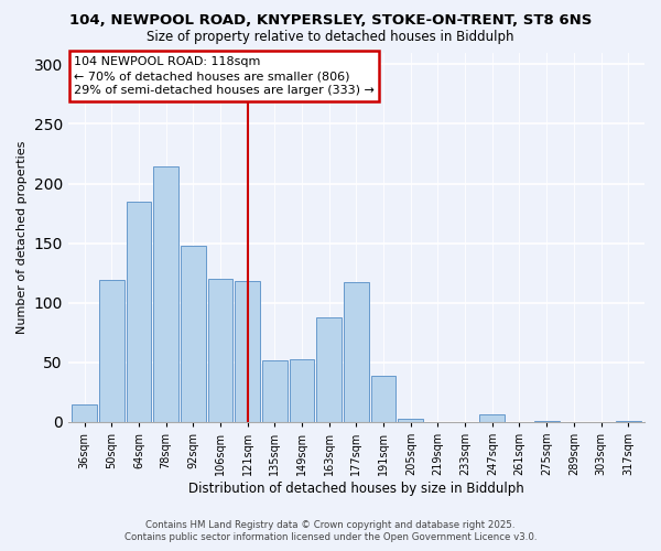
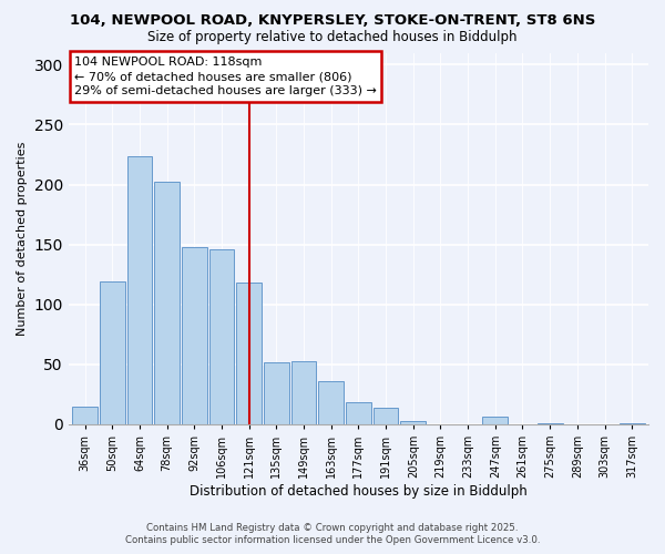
64sqm: 185 -> 224
78sqm: 214 -> 202
106sqm: 120 -> 146
163sqm: 88 -> 36
177sqm: 117 -> 18
191sqm: 39 -> 14
